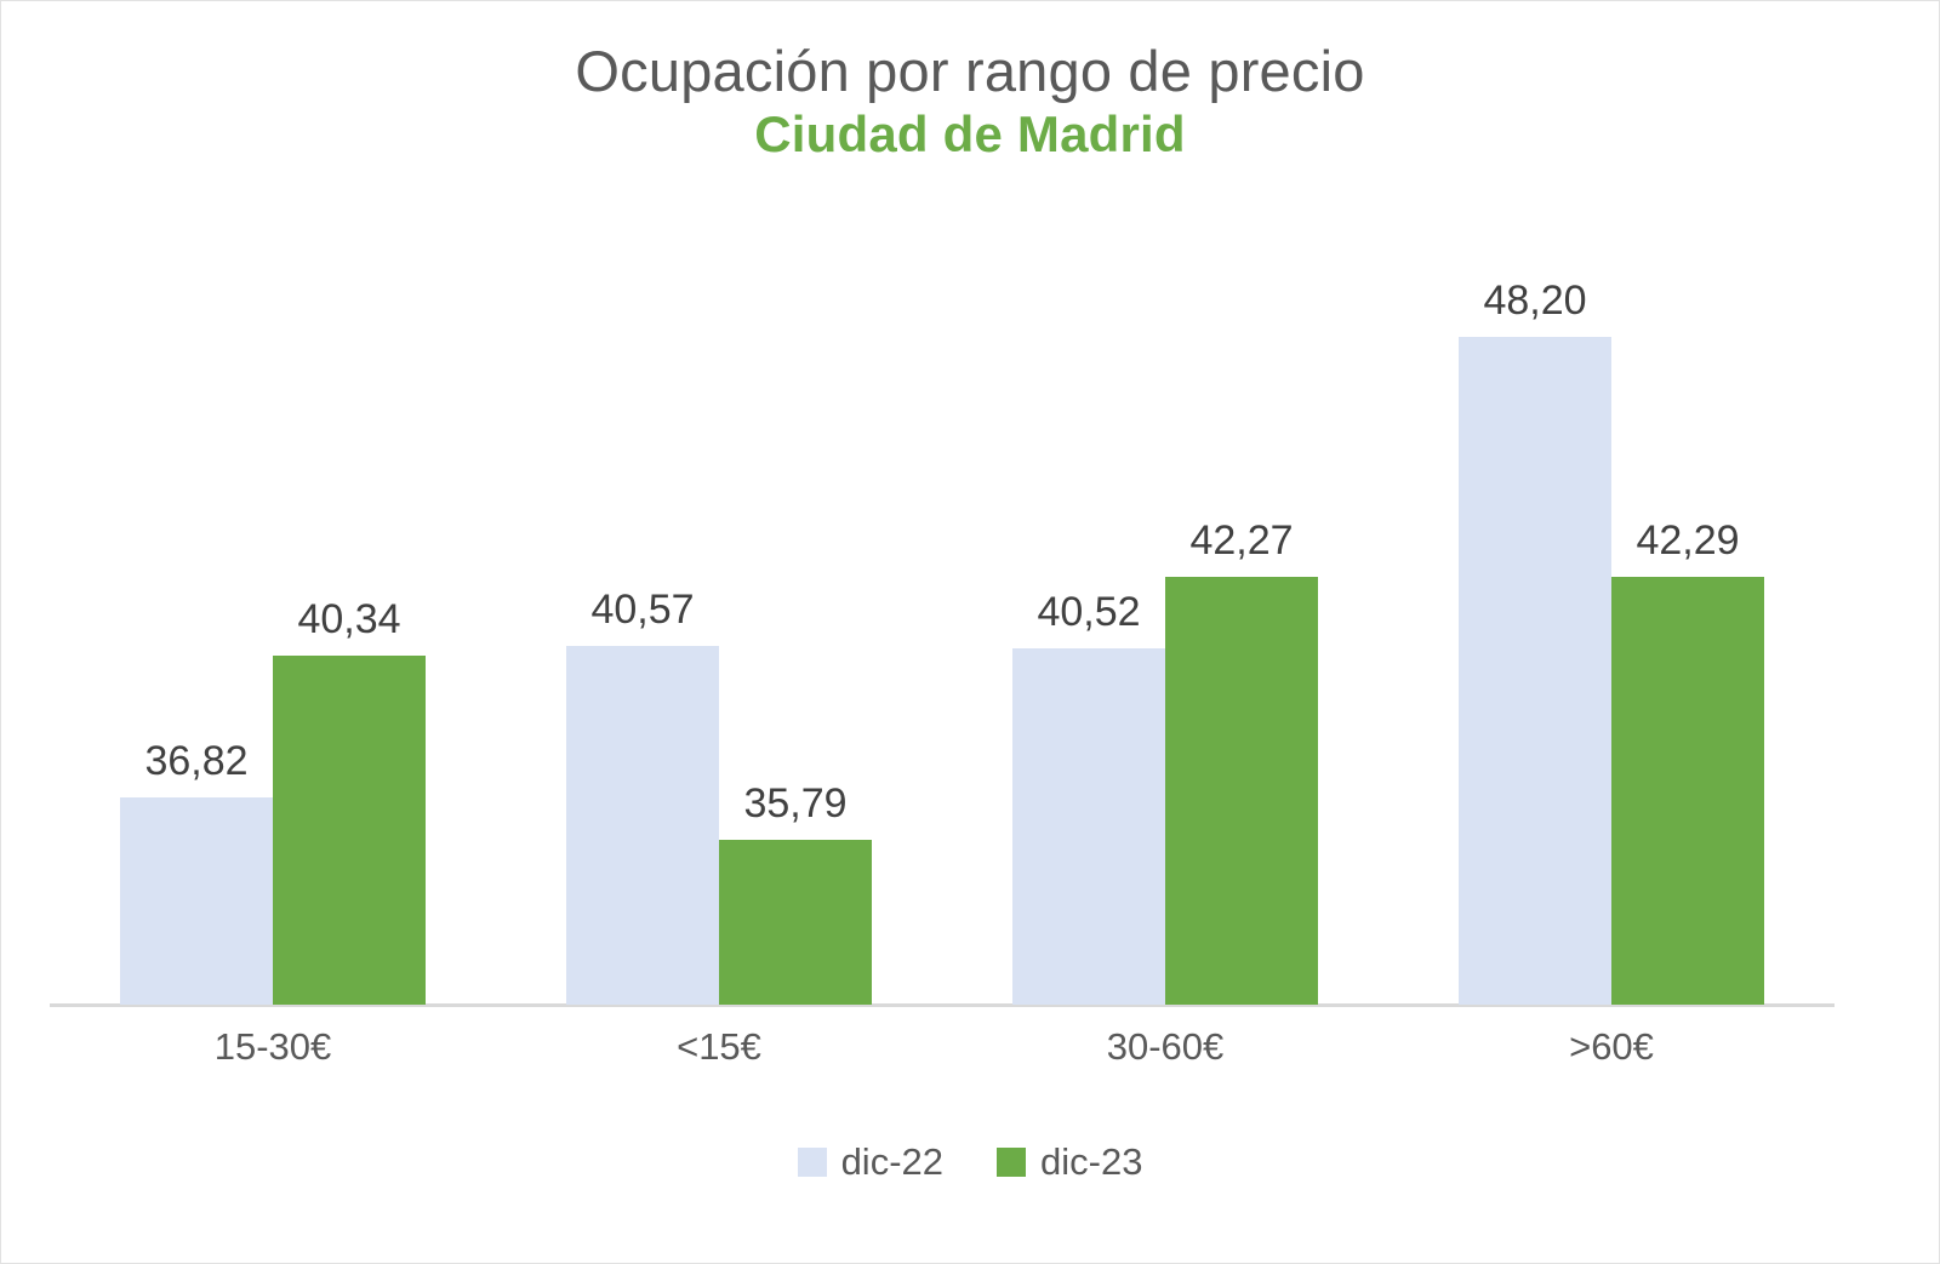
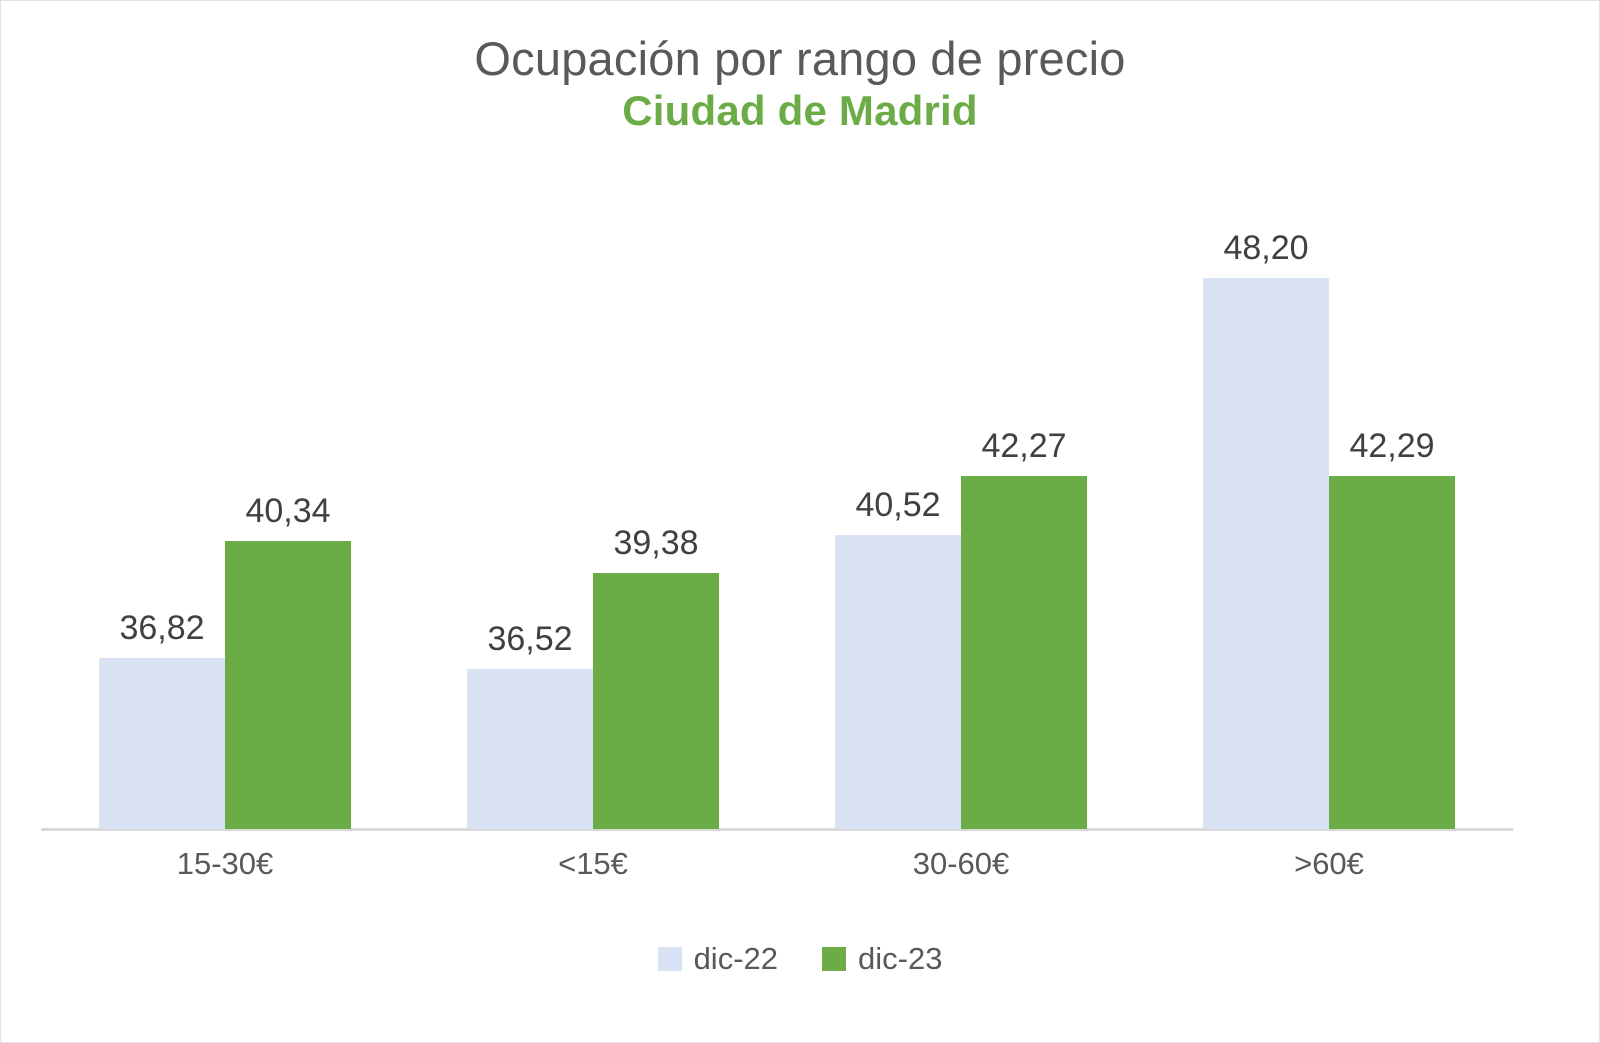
dic-22/<15€: 40,57 -> 36,52
dic-23/<15€: 35,79 -> 39,38
